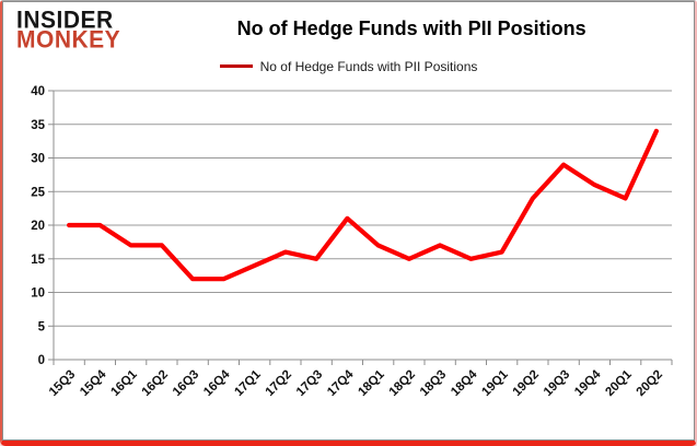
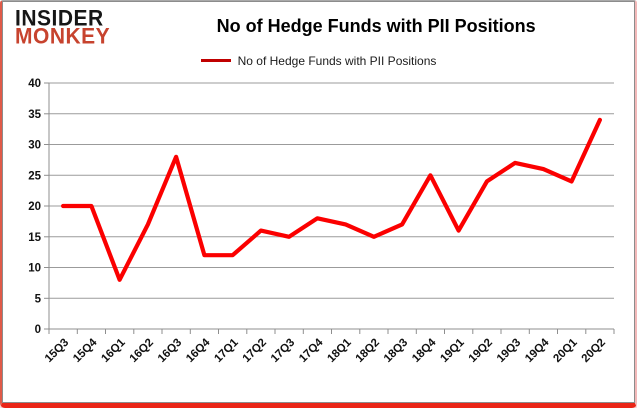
16Q1: 17 -> 8
16Q3: 12 -> 28
17Q1: 14 -> 12
17Q4: 21 -> 18
18Q4: 15 -> 25
19Q3: 29 -> 27
